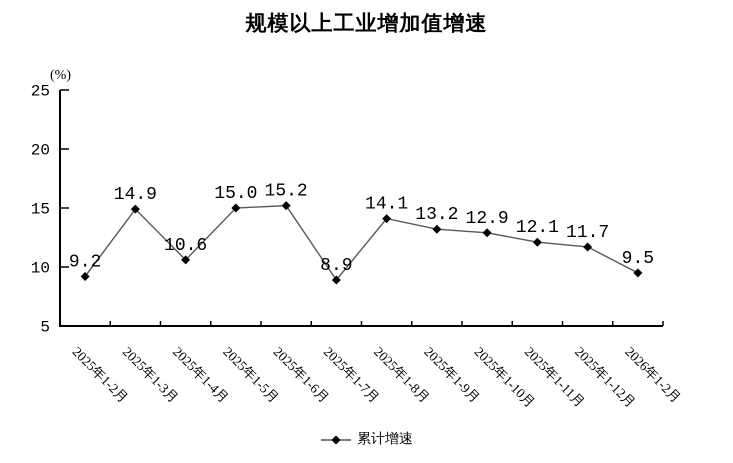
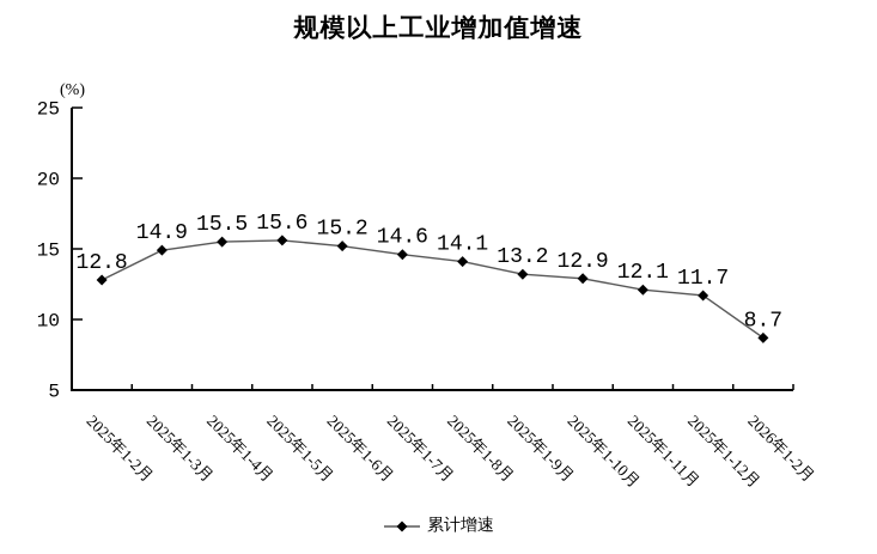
2025年1-2月: 9.2 -> 12.8
2025年1-4月: 10.6 -> 15.5
2025年1-5月: 15.0 -> 15.6
2025年1-7月: 8.9 -> 14.6
2026年1-2月: 9.5 -> 8.7
